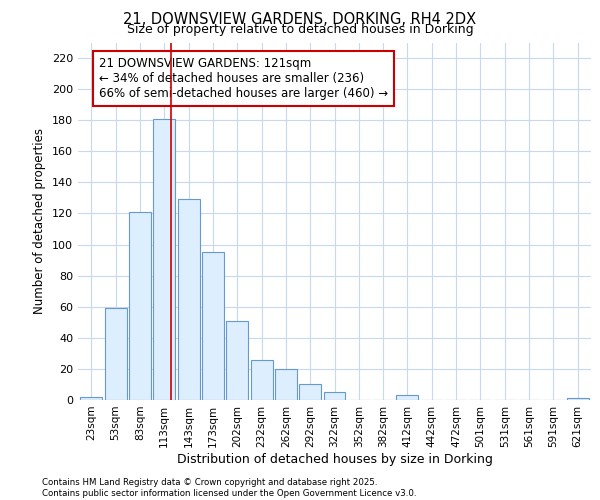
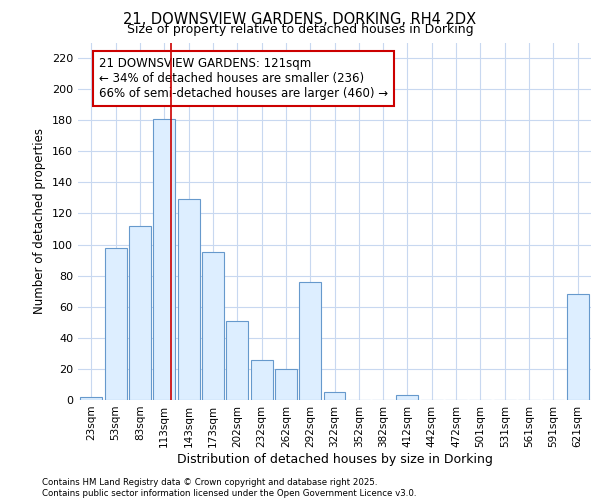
53sqm: 59 -> 98
83sqm: 121 -> 112
292sqm: 10 -> 76
621sqm: 1 -> 68
